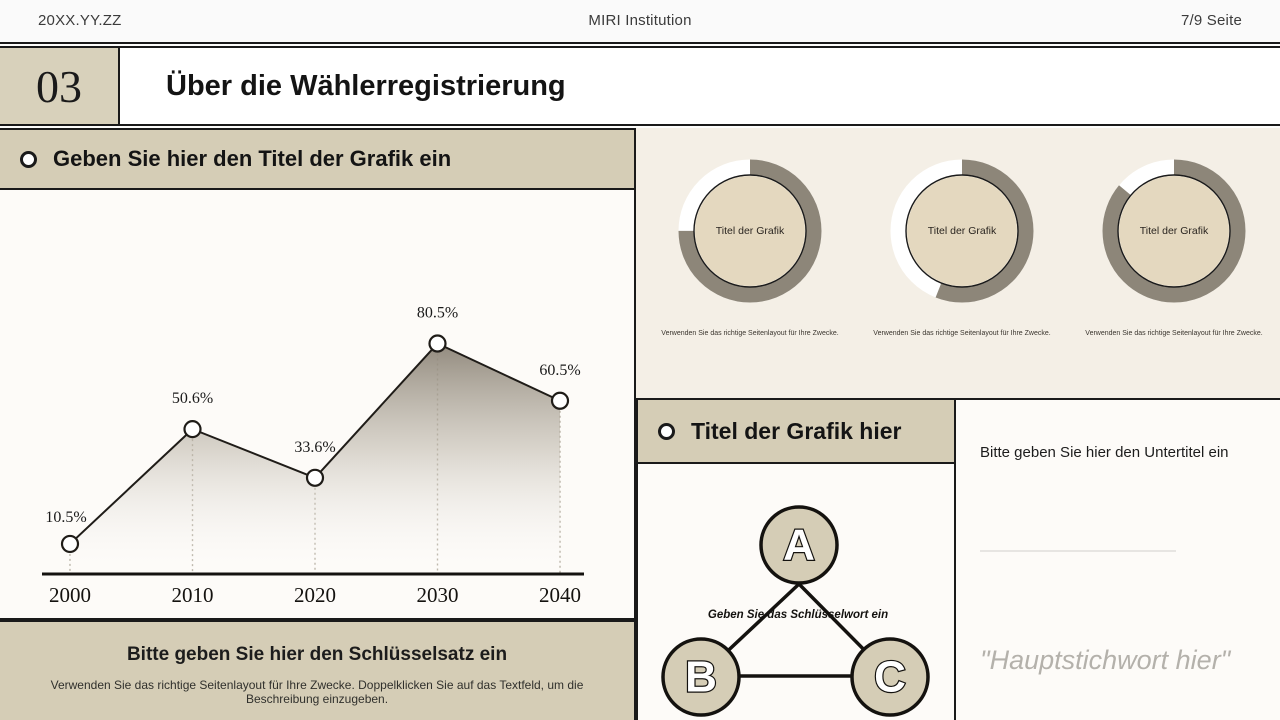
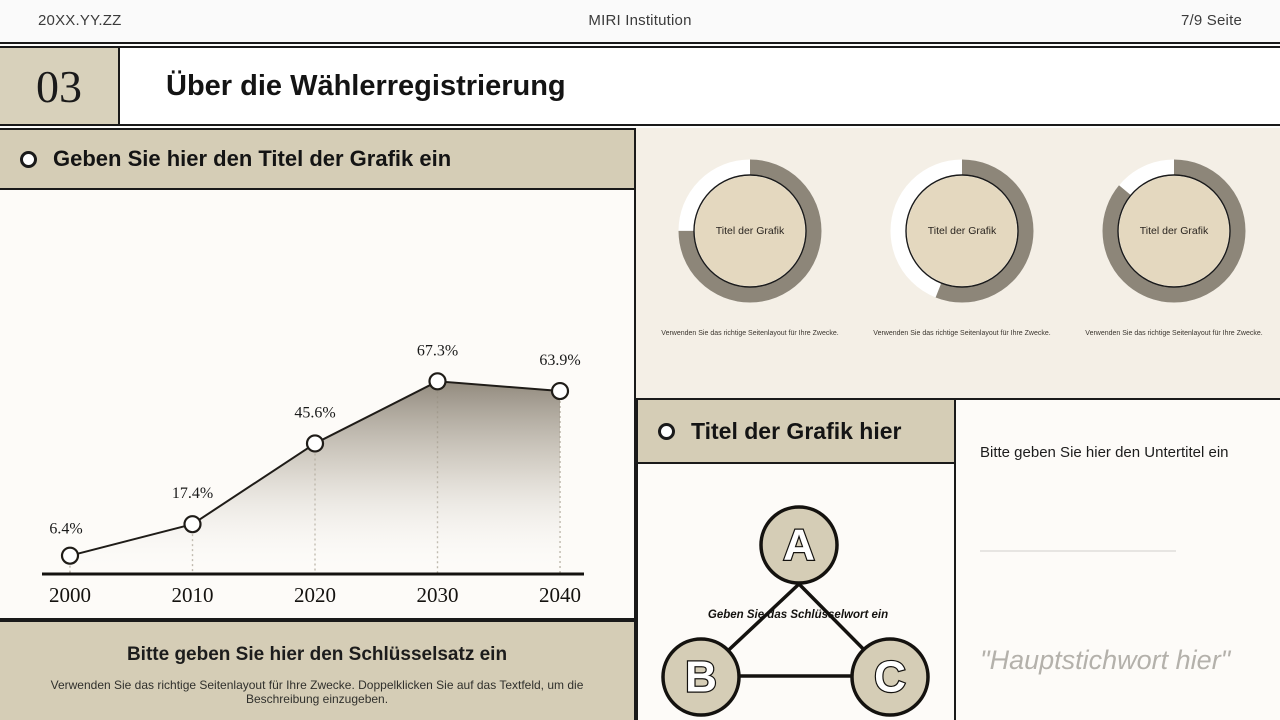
2000: 10.5% -> 6.4%
2010: 50.6% -> 17.4%
2020: 33.6% -> 45.6%
2030: 80.5% -> 67.3%
2040: 60.5% -> 63.9%
